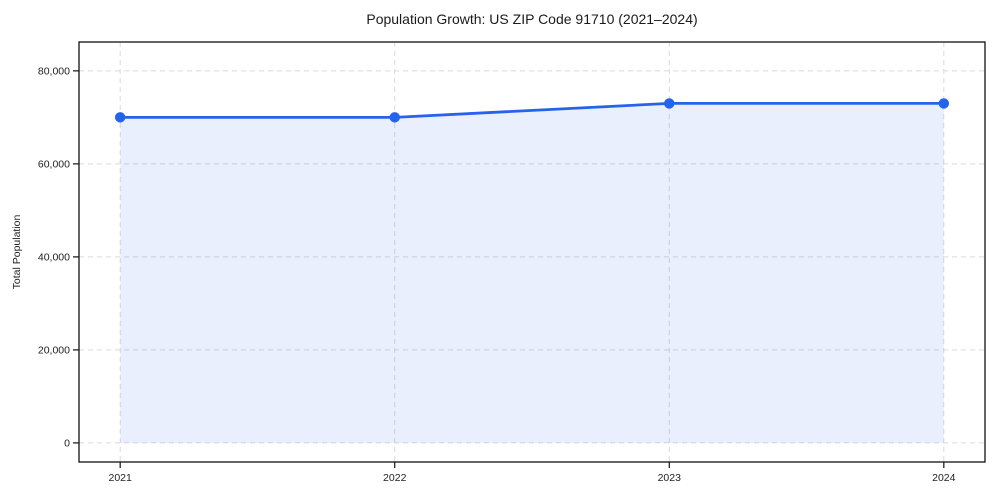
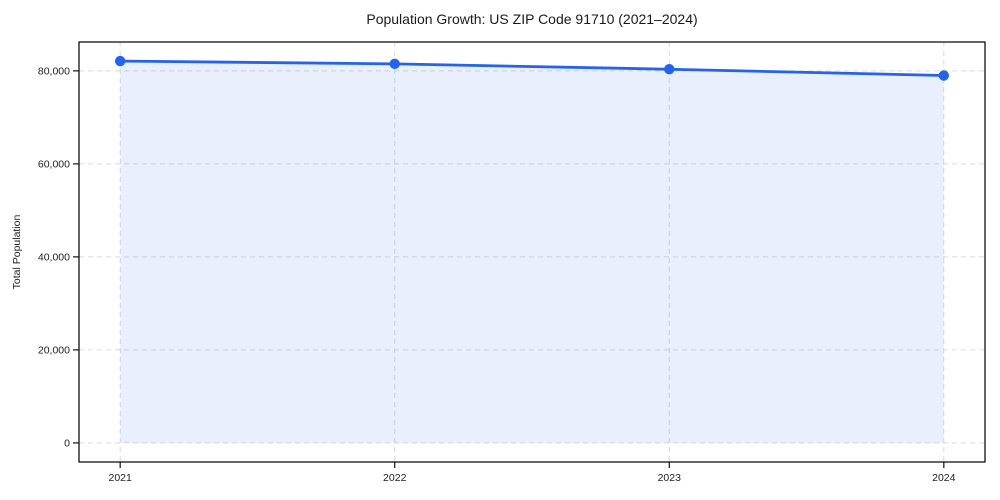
2021: 70000 -> 82000
2022: 70000 -> 82000
2023: 73000 -> 80000
2024: 73000 -> 79000
